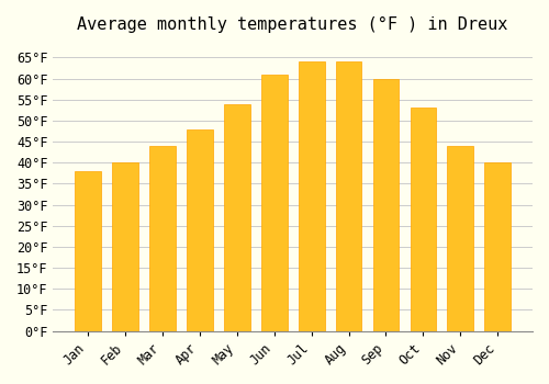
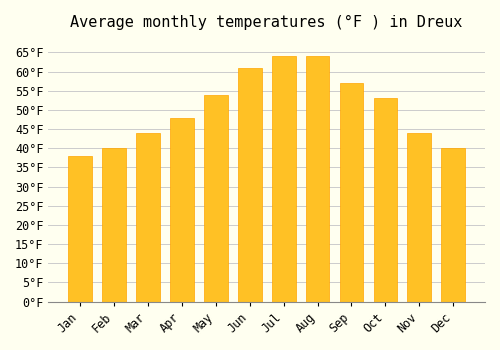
Sep: 60°F -> 57°F
